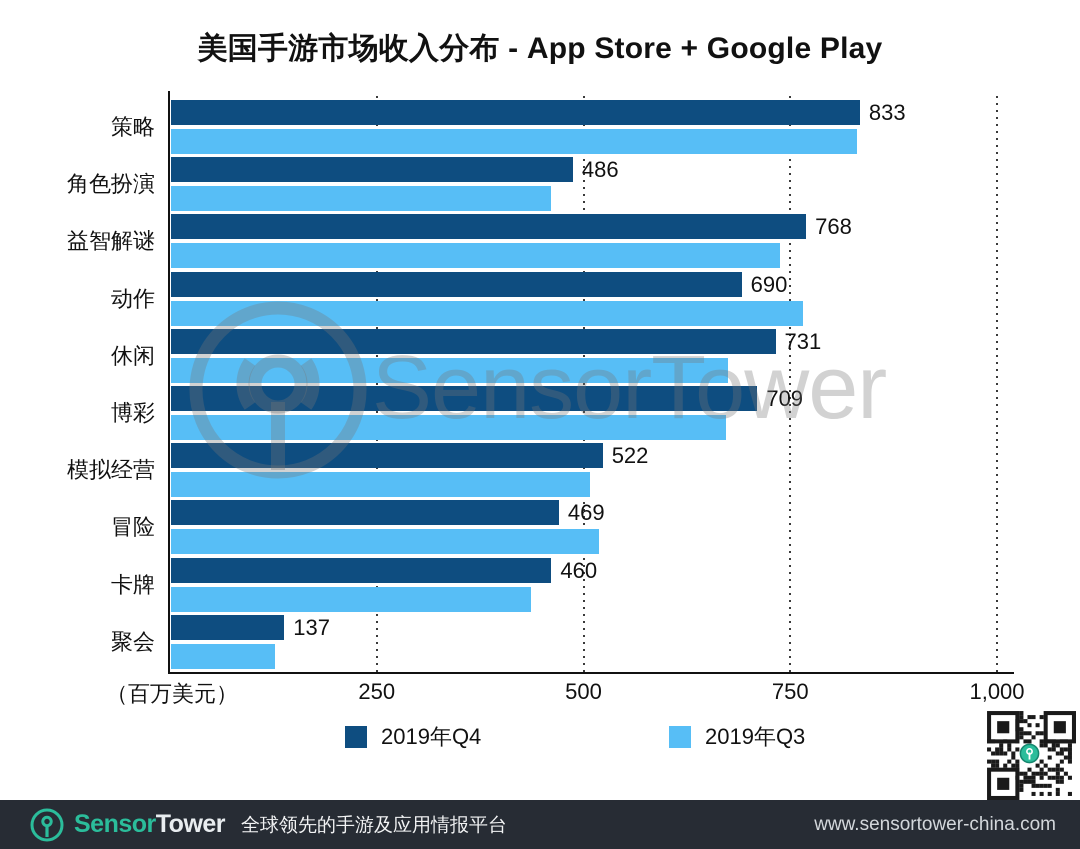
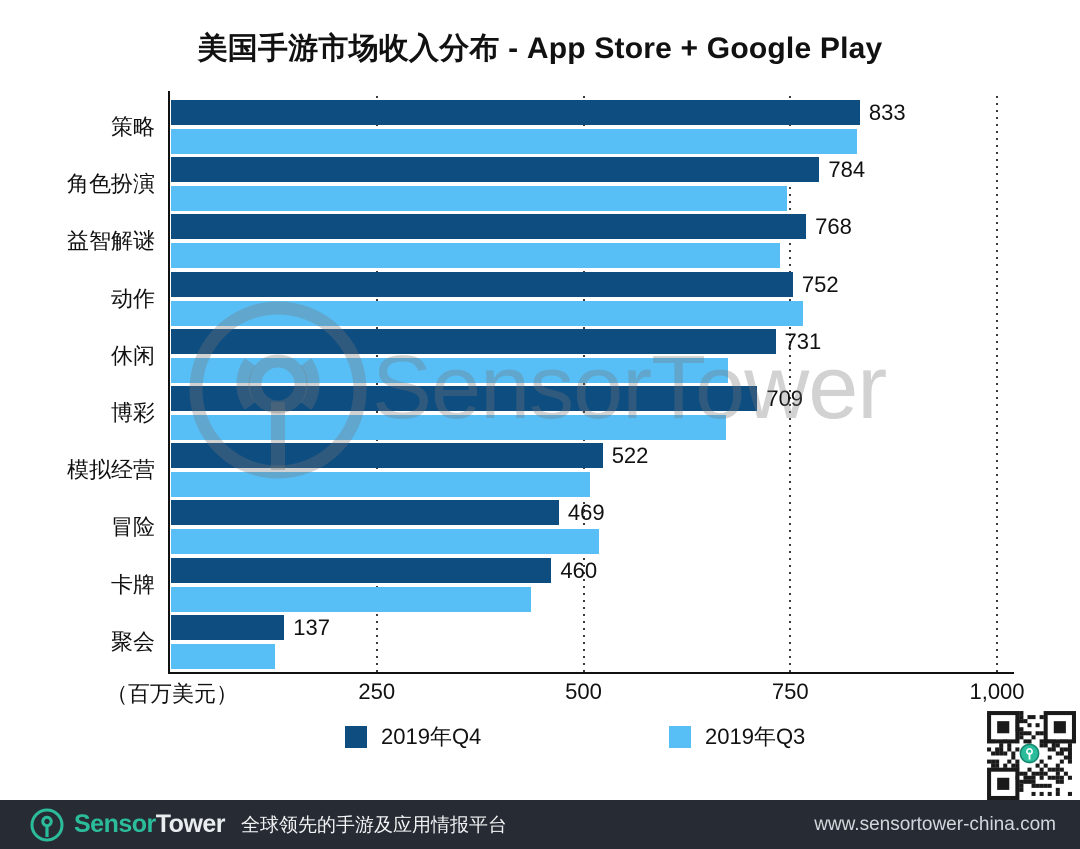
2019年Q4/角色扮演: 486 -> 784
2019年Q3/角色扮演: 460 -> 740
2019年Q4/动作: 690 -> 752
